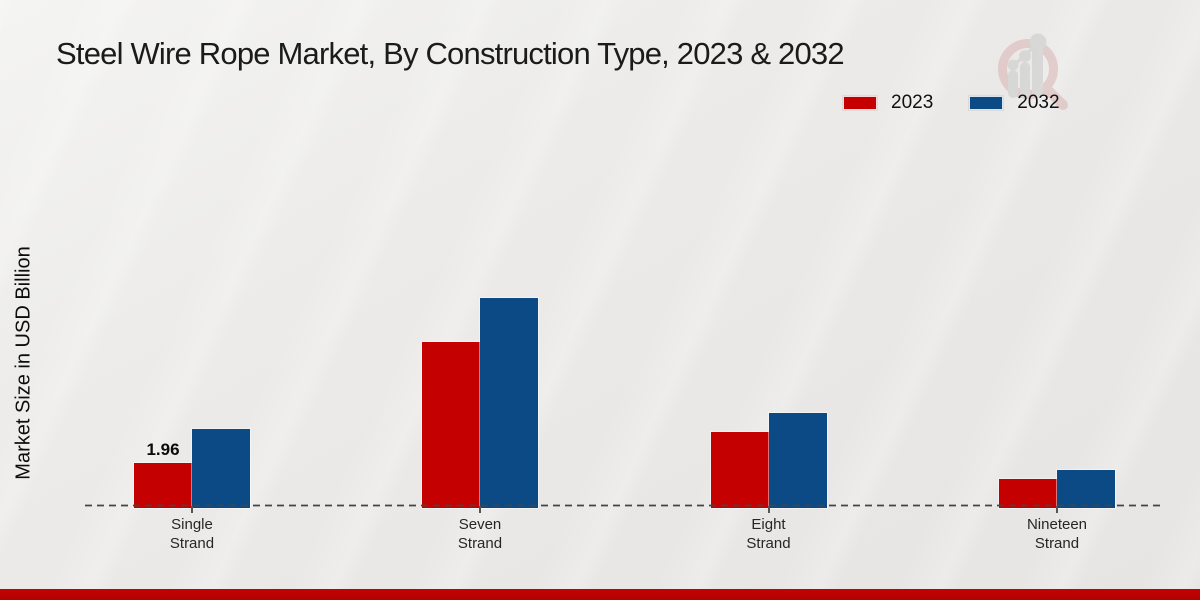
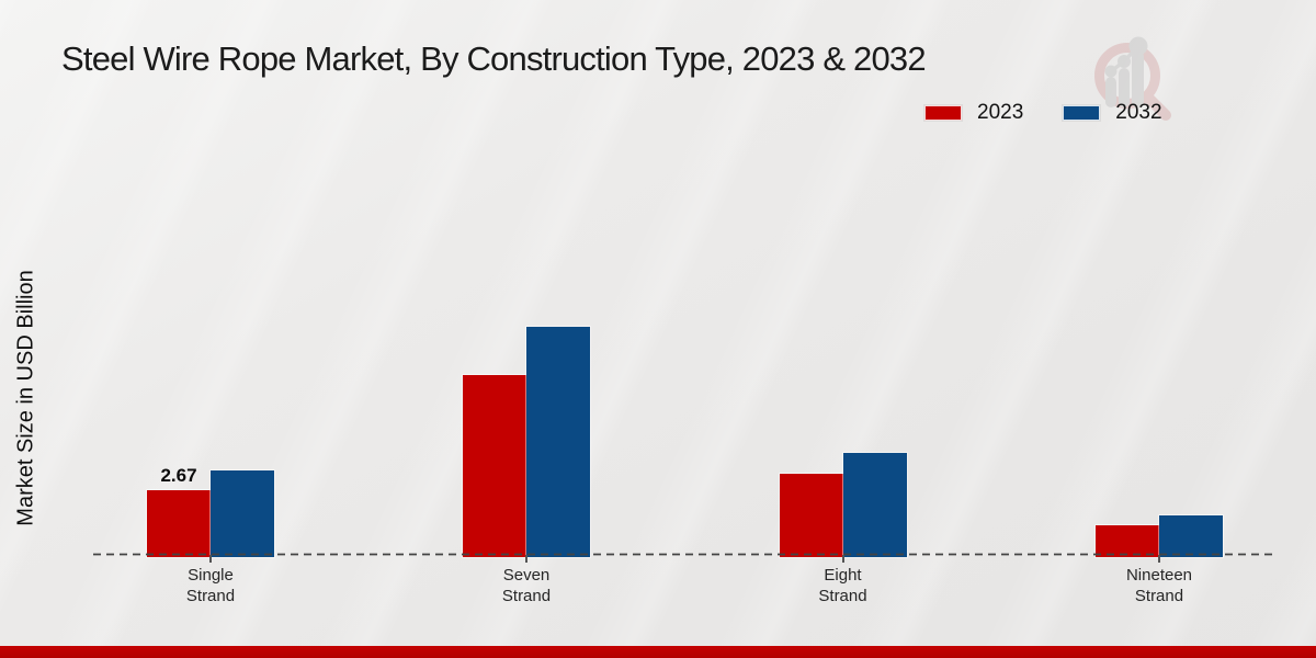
2023/Single Strand: 1.96 -> 2.67
